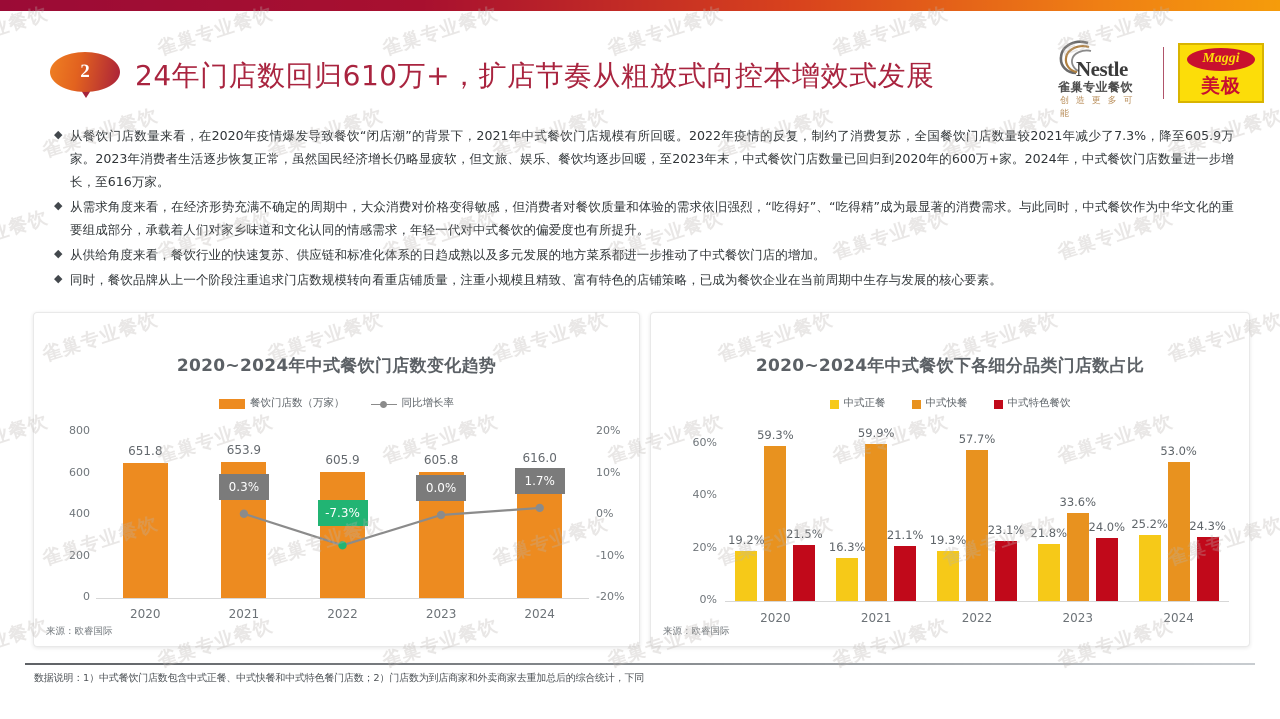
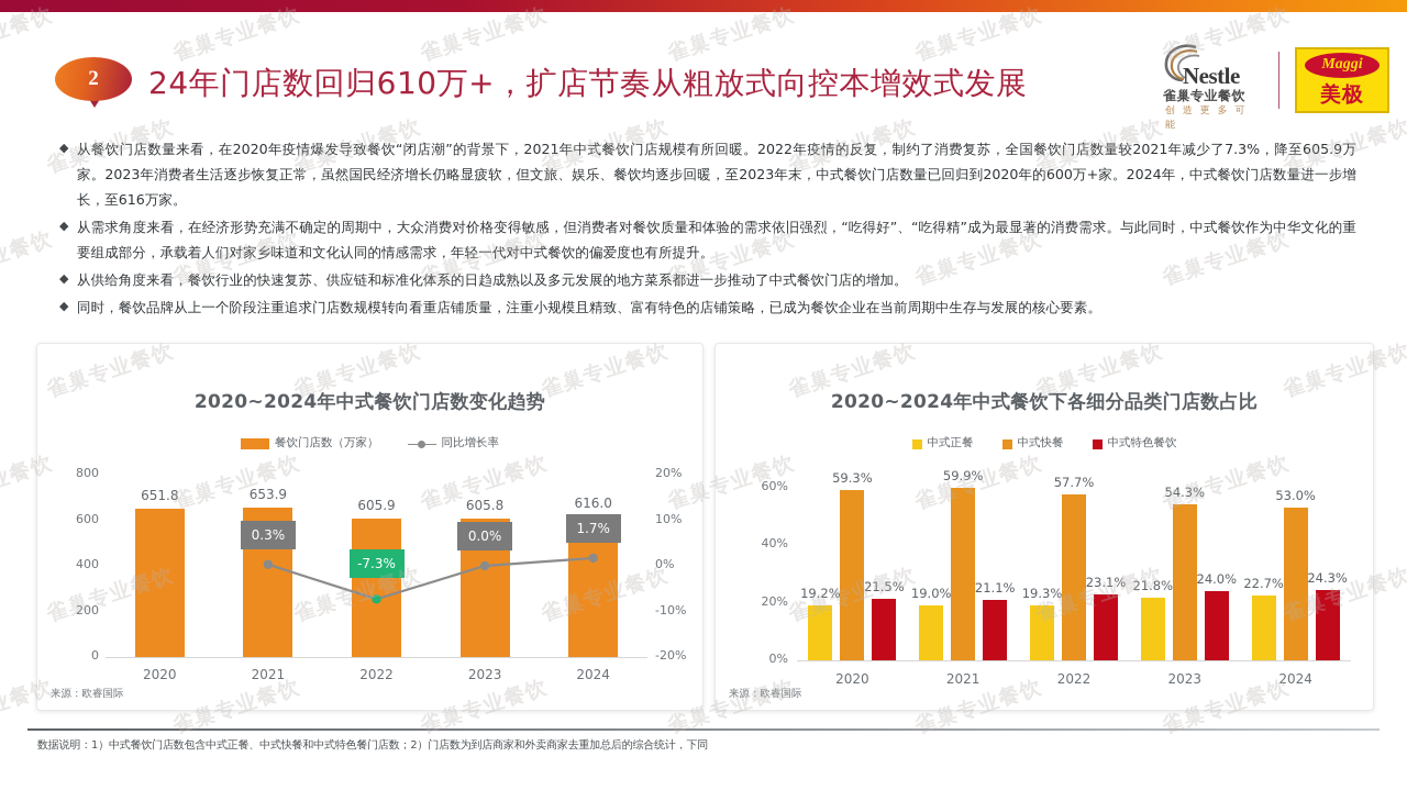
2020~2024年中式餐饮下各细分品类门店数占比/中式正餐/2021: 16.3% -> 19.0%
2020~2024年中式餐饮下各细分品类门店数占比/中式快餐/2023: 33.6% -> 54.3%
2020~2024年中式餐饮下各细分品类门店数占比/中式正餐/2024: 25.2% -> 22.7%
